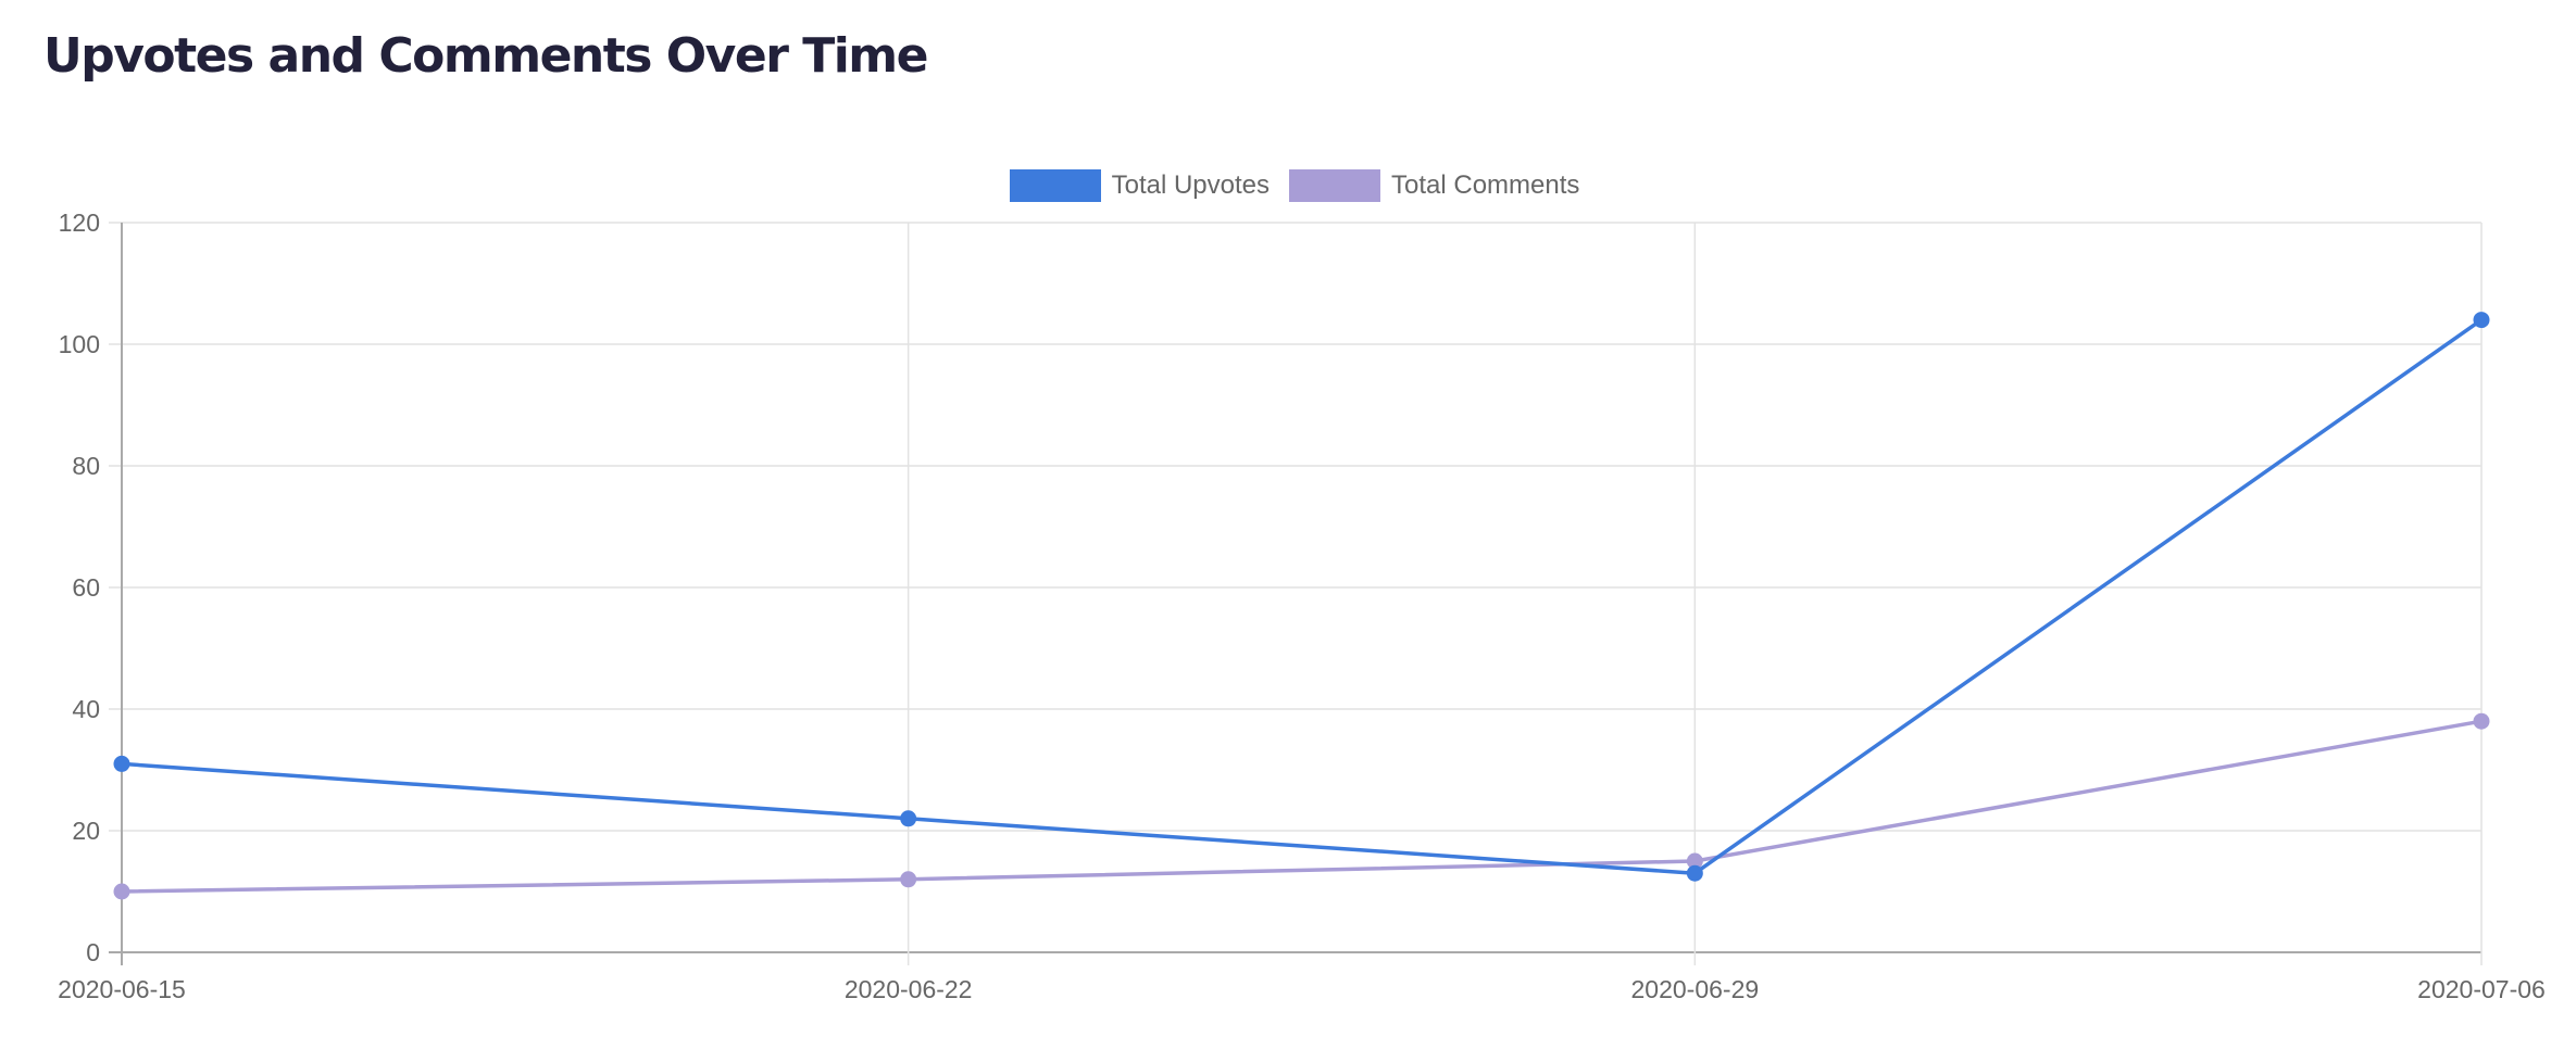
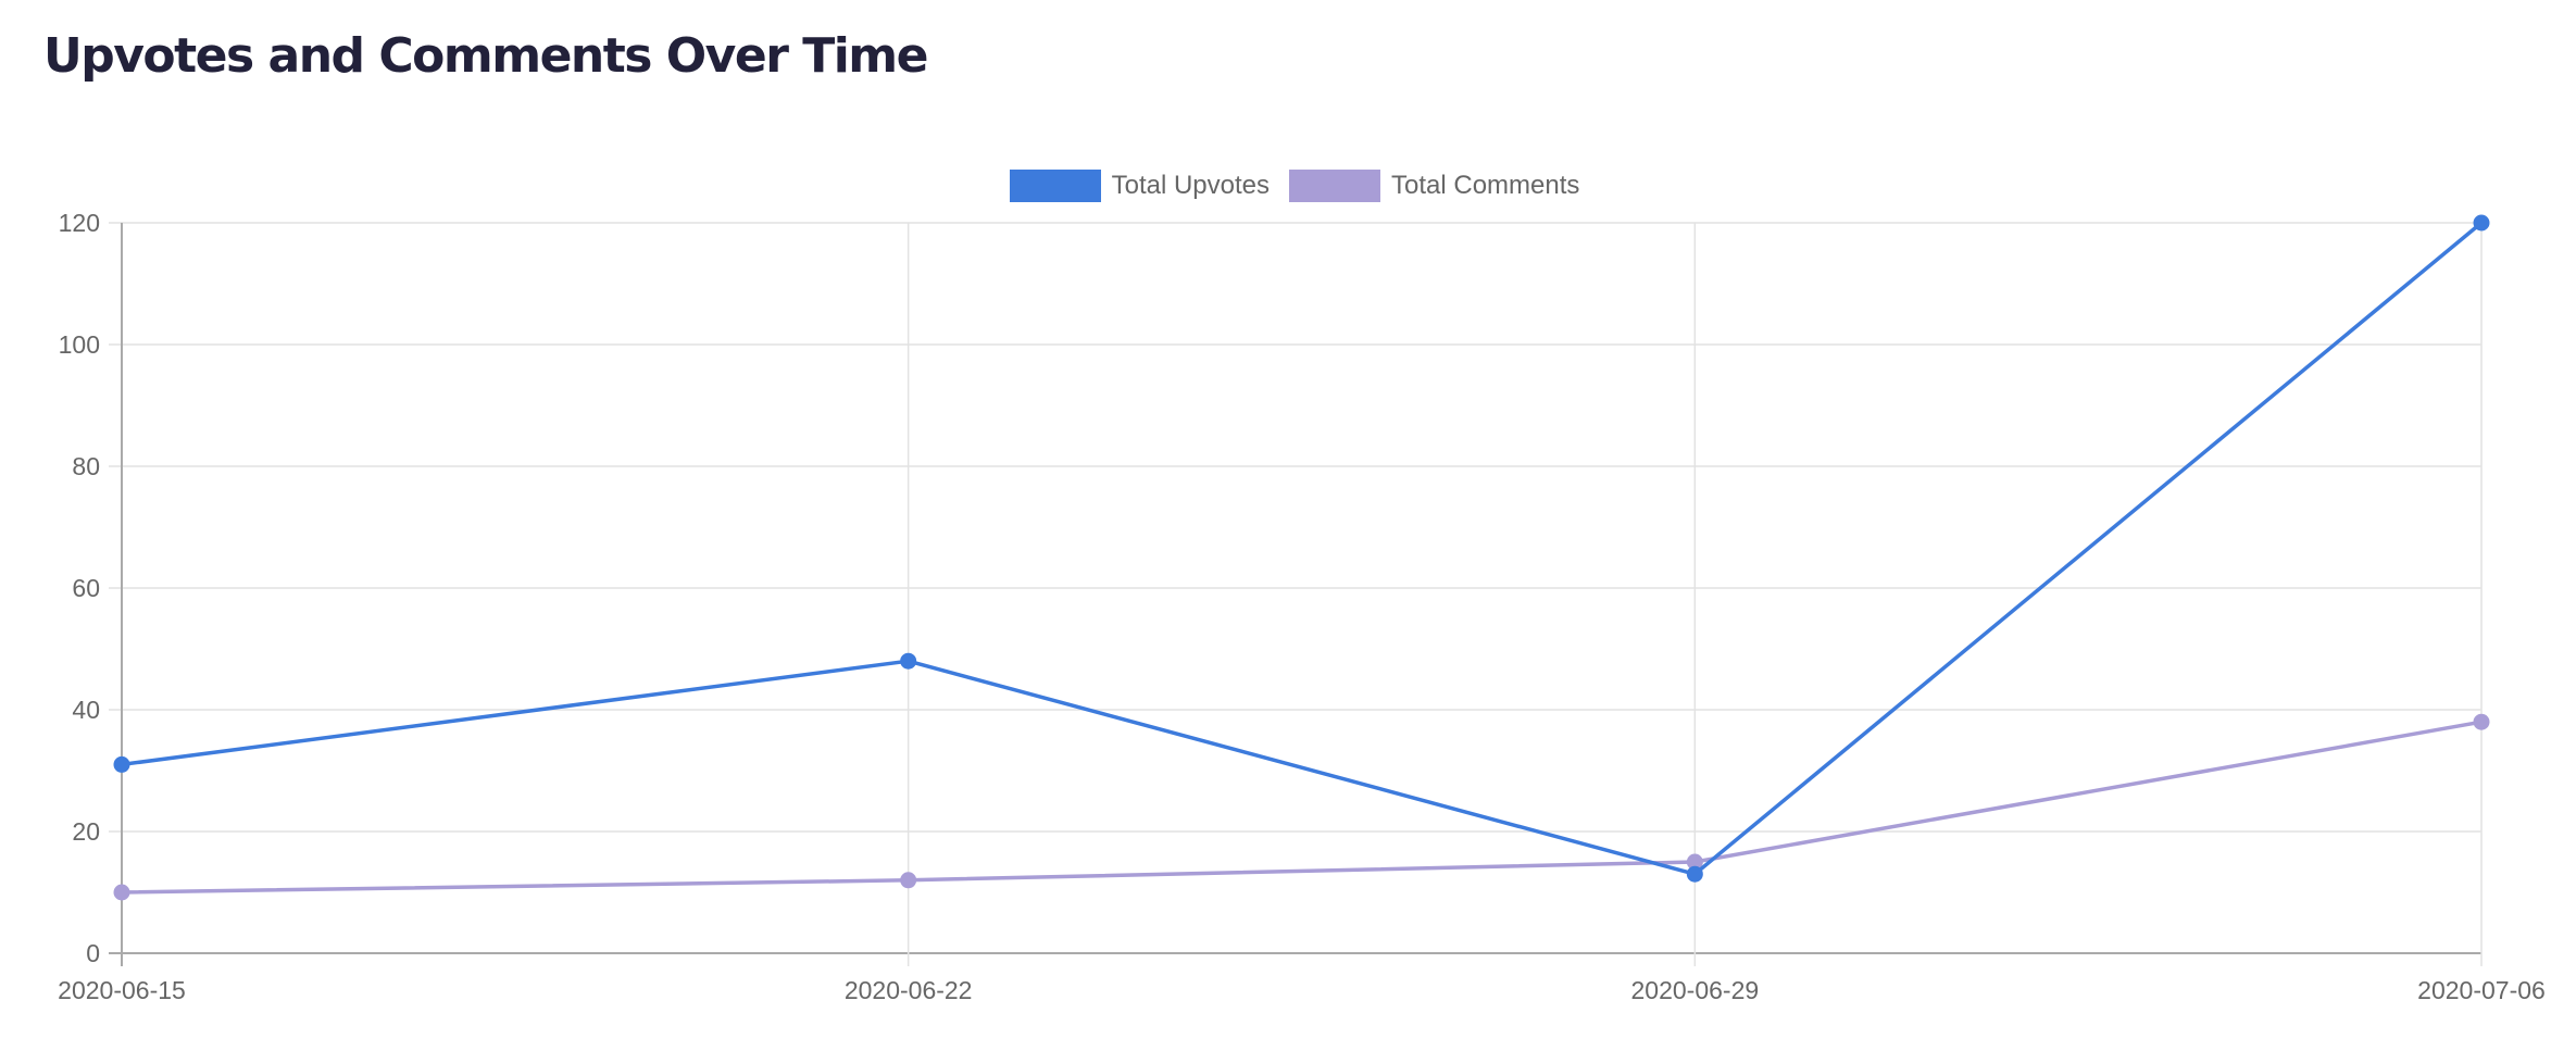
Total Upvotes/2020-06-22: 22 -> 48
Total Upvotes/2020-07-06: 104 -> 120
